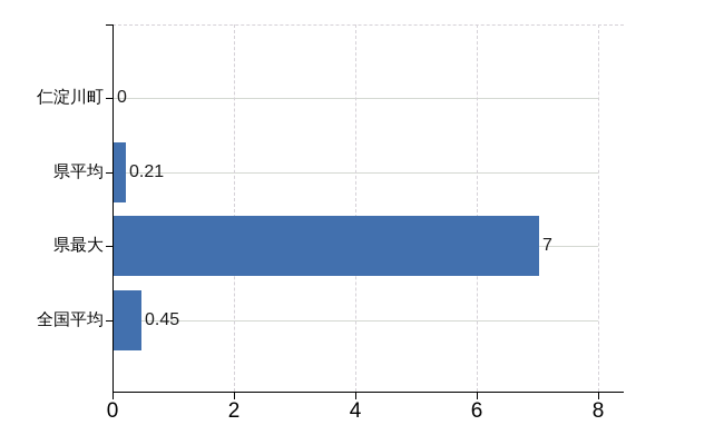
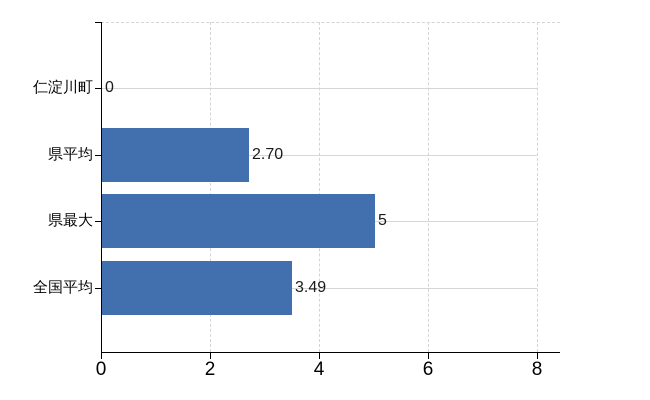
県平均: 0.21 -> 2.70
県最大: 7 -> 5
全国平均: 0.45 -> 3.49
